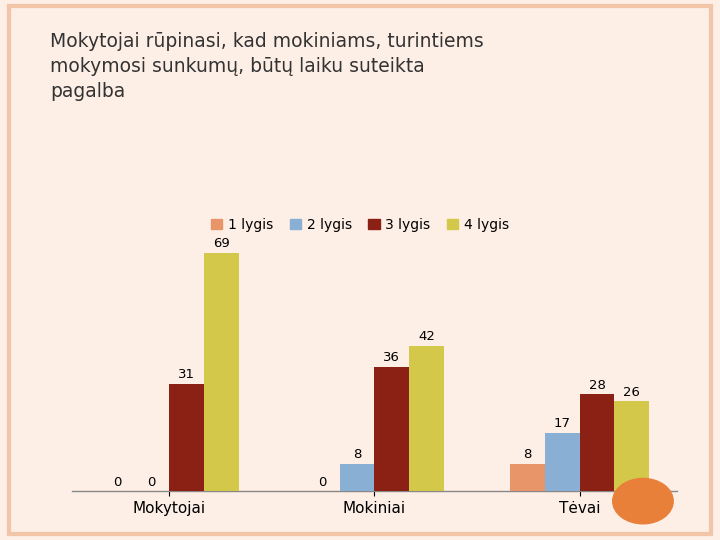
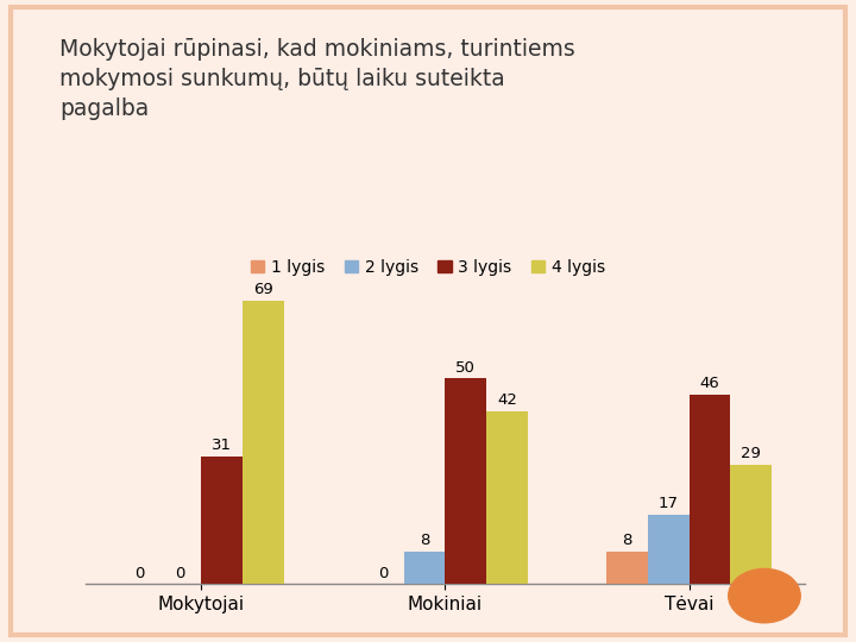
3 lygis/Mokiniai: 36 -> 50
3 lygis/Tėvai: 28 -> 46
4 lygis/Tėvai: 26 -> 29
